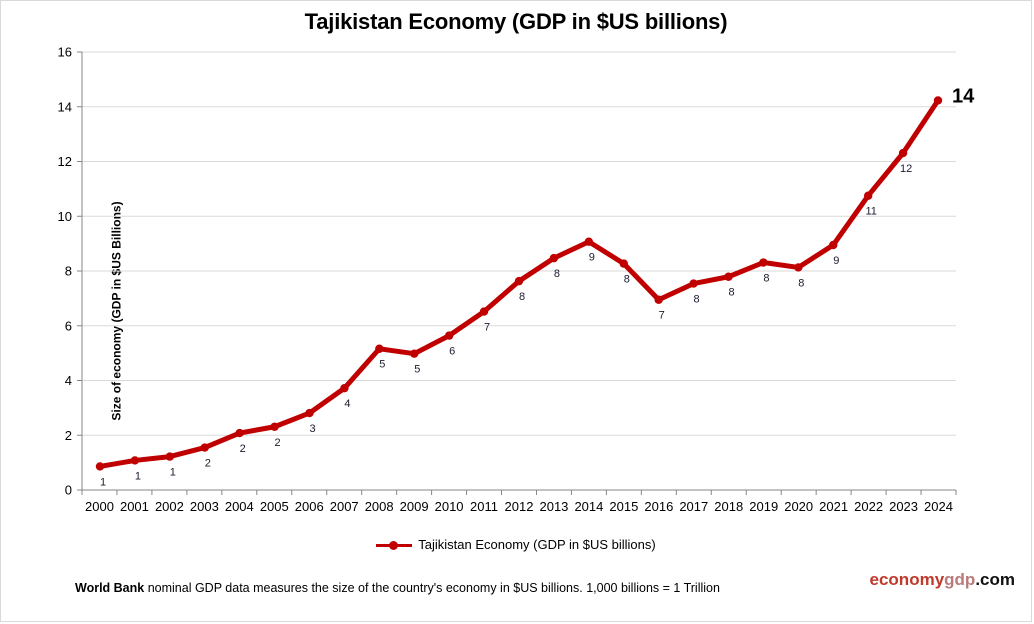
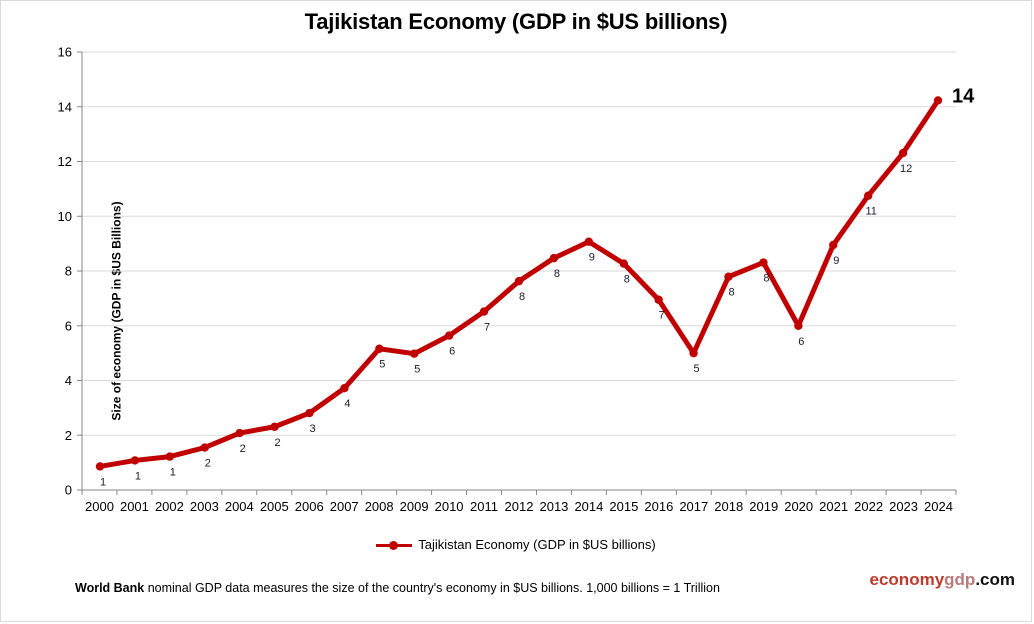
2017: 8 -> 5
2020: 8 -> 6
